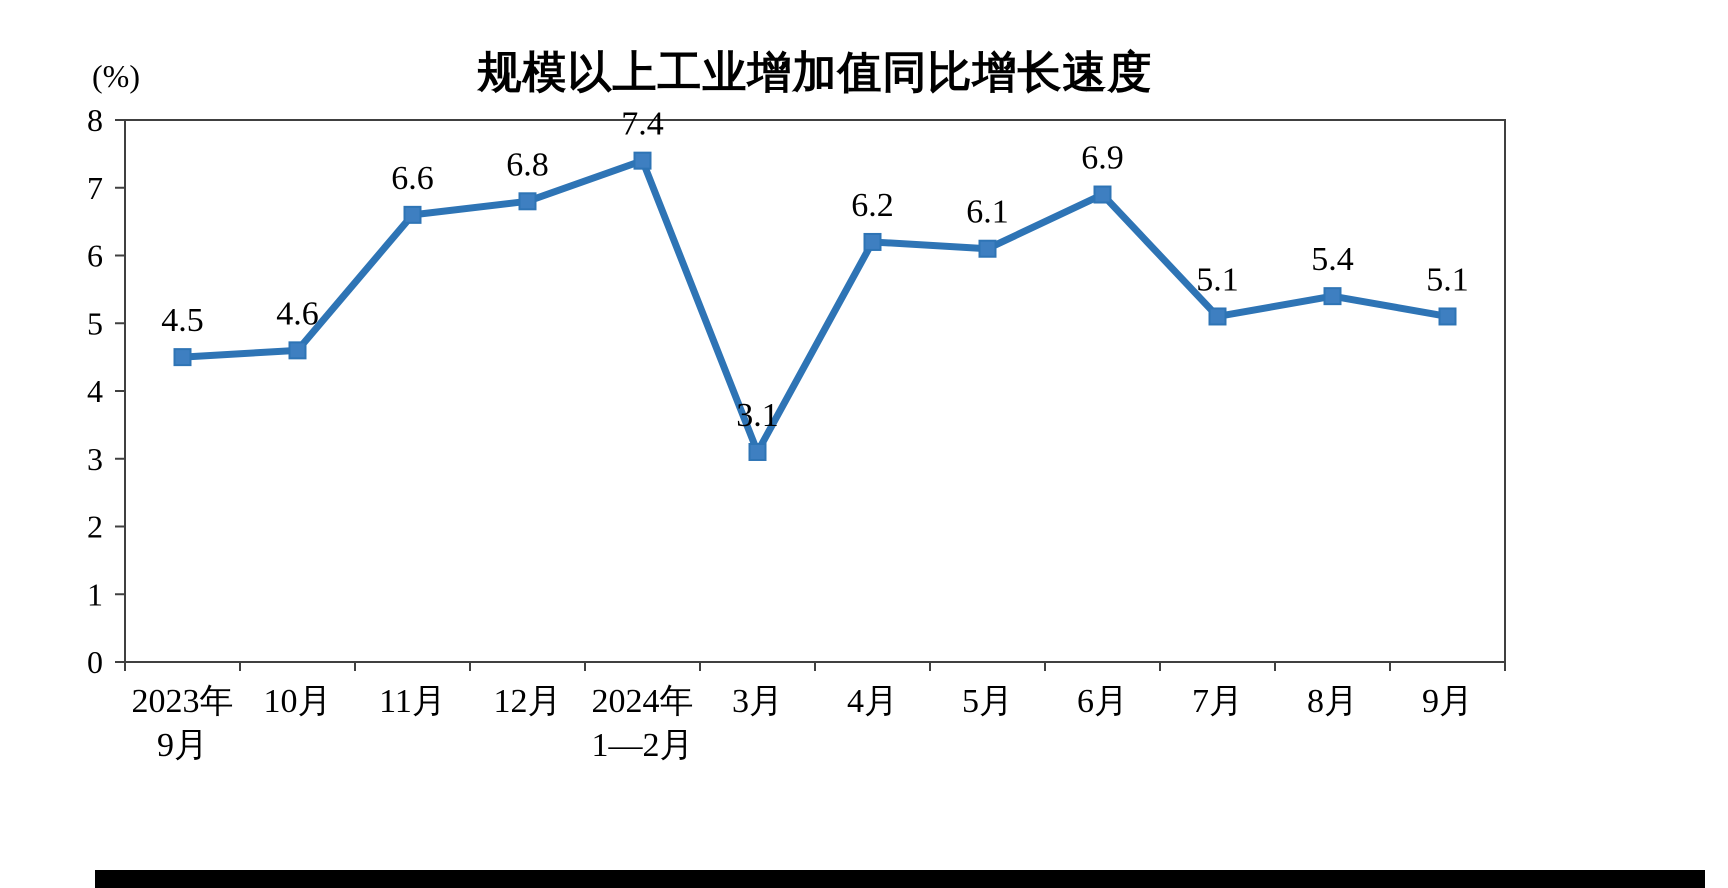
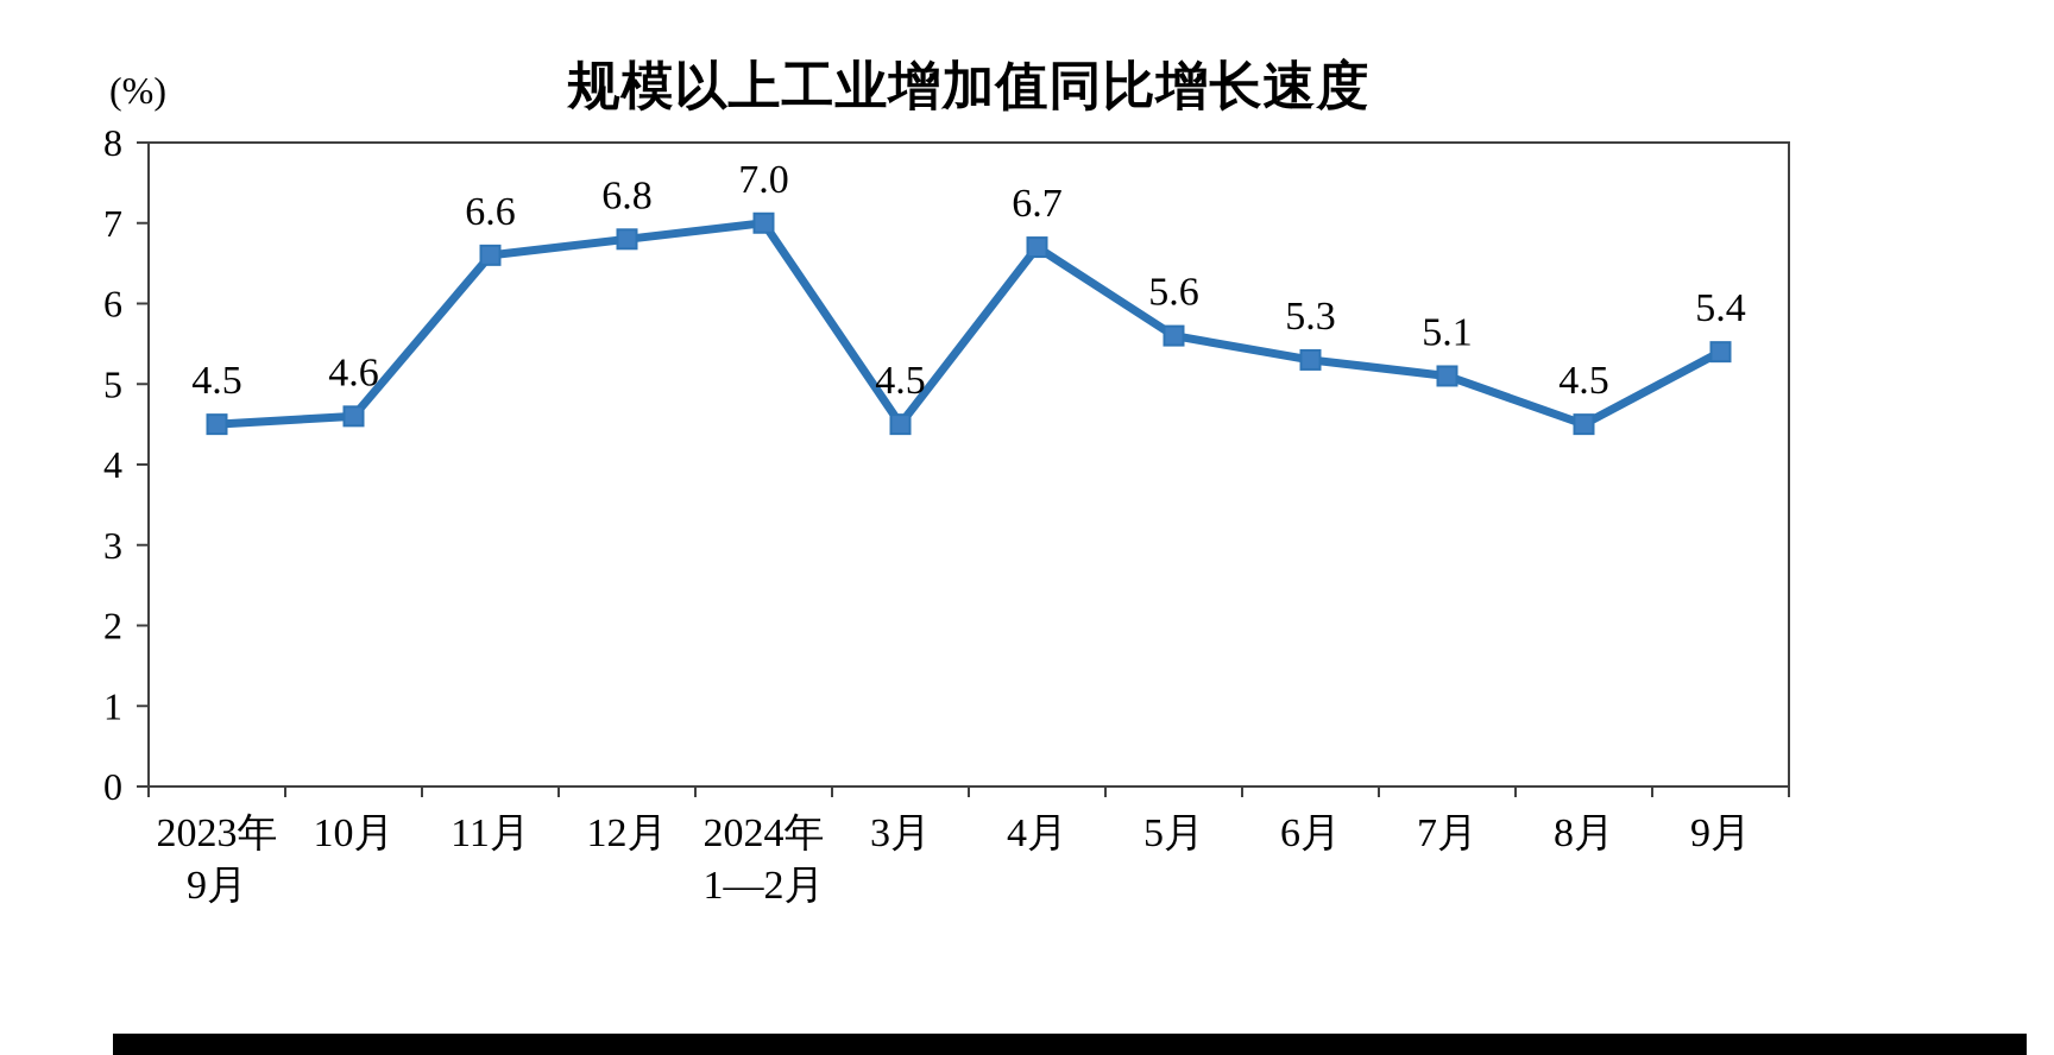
2024年 1—2月: 7.4 -> 7.0
3月: 3.1 -> 4.5
4月: 6.2 -> 6.7
5月: 6.1 -> 5.6
6月: 6.9 -> 5.3
8月: 5.4 -> 4.5
9月: 5.1 -> 5.4
